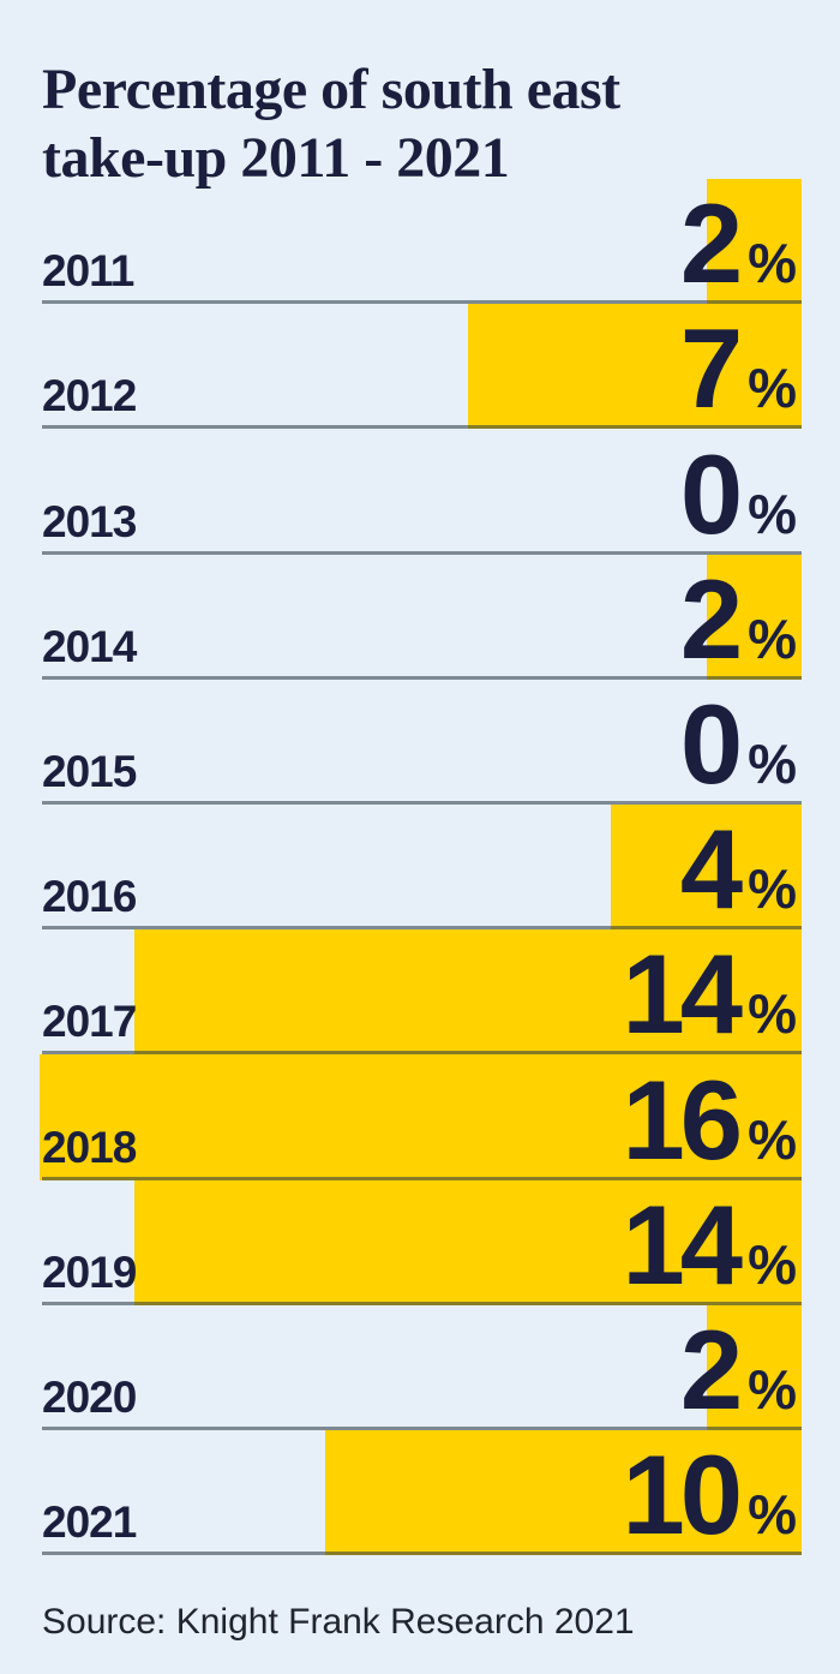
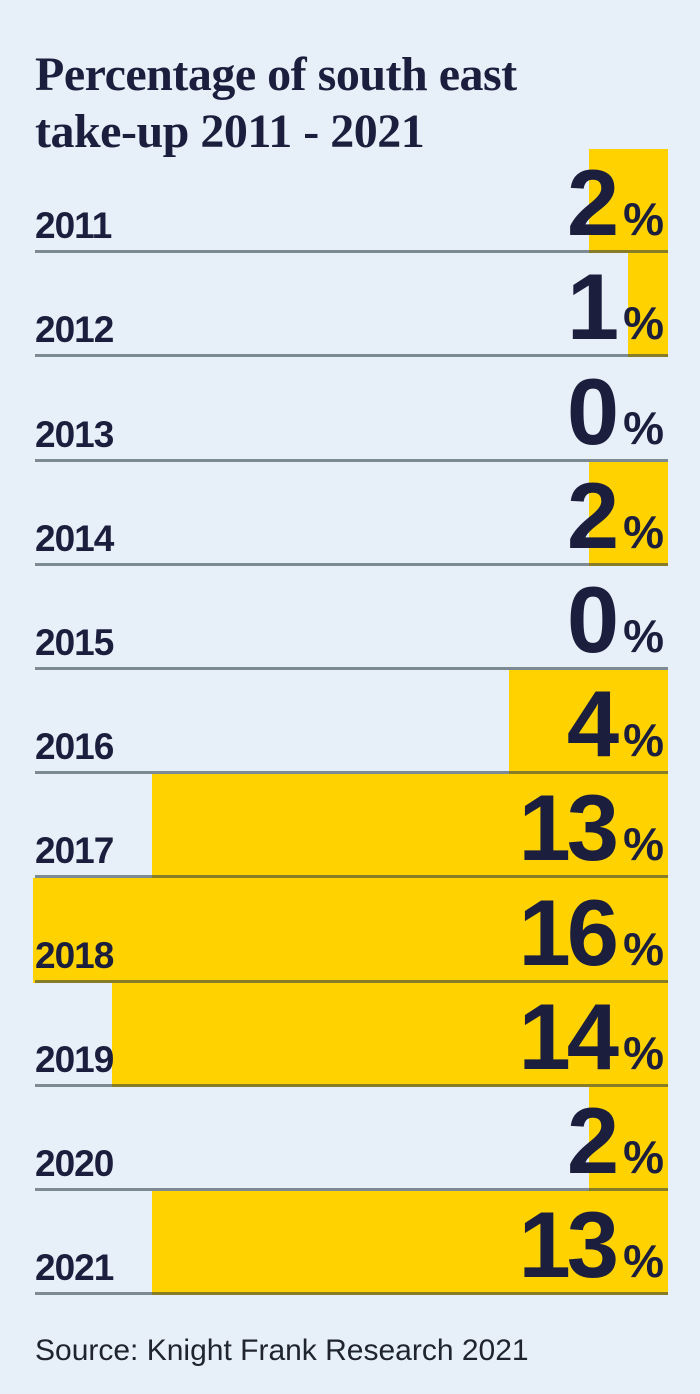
2012: 7 -> 1
2017: 14 -> 13
2021: 10 -> 13
